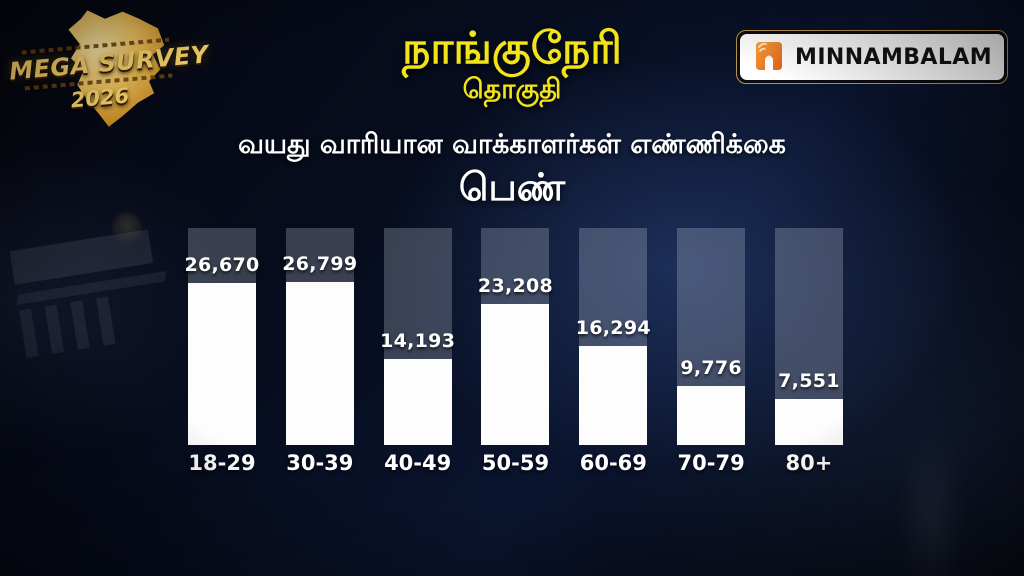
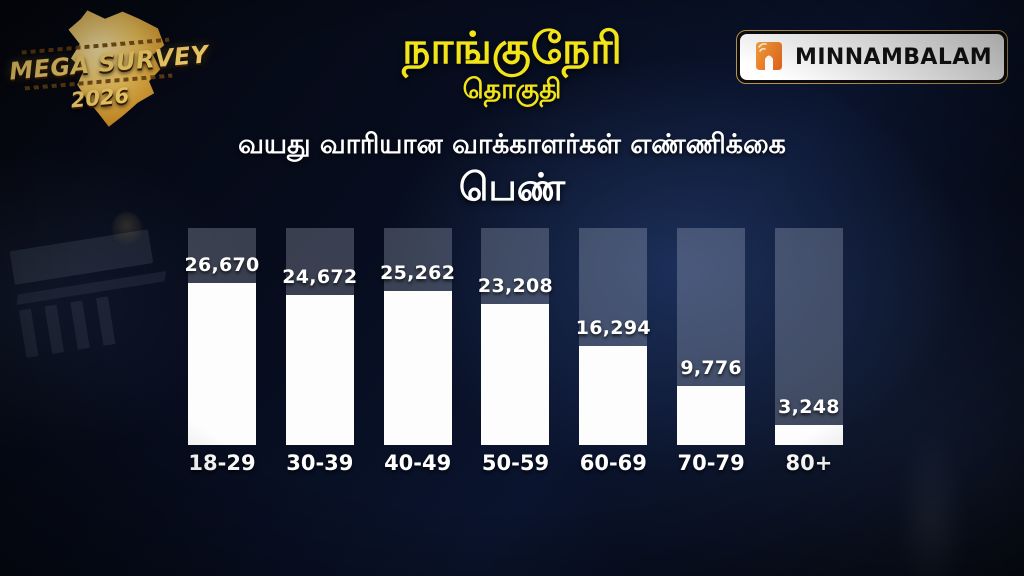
30-39: 26,799 -> 24,672
40-49: 14,193 -> 25,262
80+: 7,551 -> 3,248
